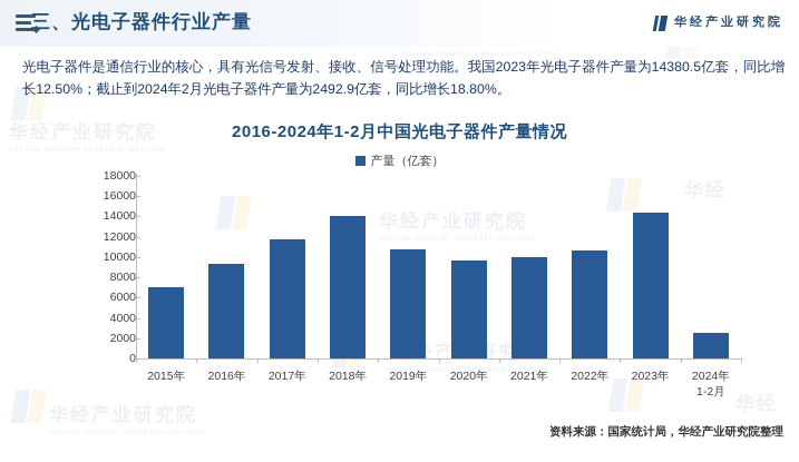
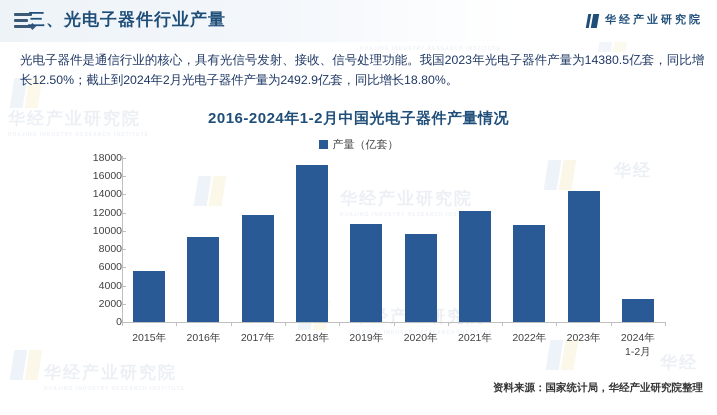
2015年: 7000 -> 6000
2018年: 14000 -> 17000
2021年: 10000 -> 12000
